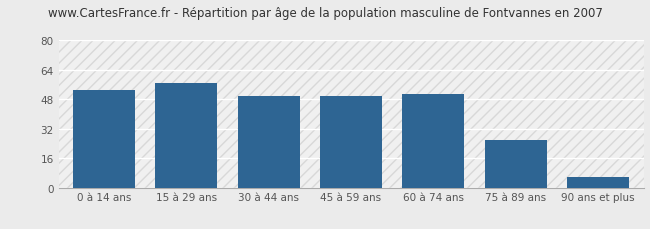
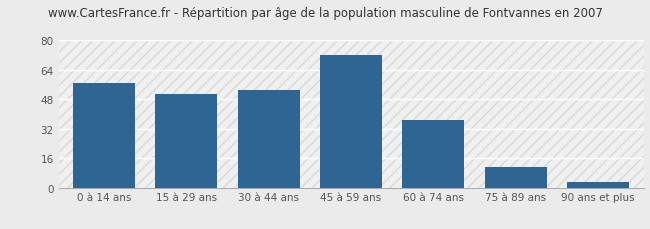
0 à 14 ans: 53 -> 57
15 à 29 ans: 57 -> 51
30 à 44 ans: 50 -> 53
45 à 59 ans: 50 -> 72
60 à 74 ans: 51 -> 37
75 à 89 ans: 26 -> 11
90 ans et plus: 6 -> 3
